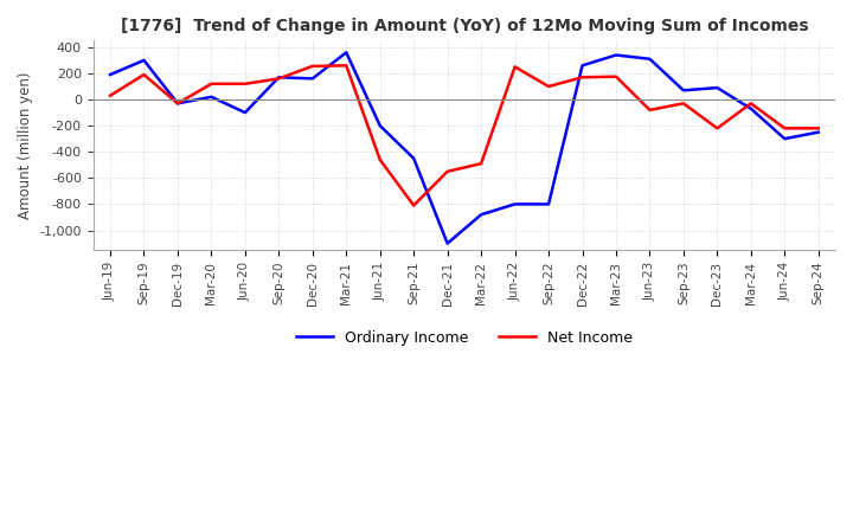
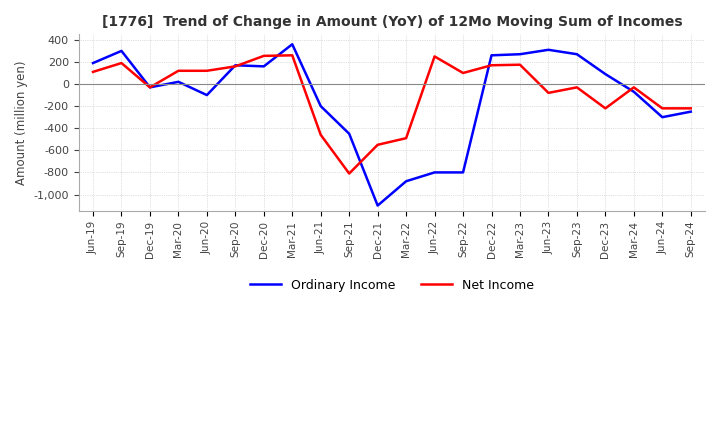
Net Income/Jun-19: 30 -> 110
Ordinary Income/Mar-23: 340 -> 270
Ordinary Income/Sep-23: 70 -> 270
